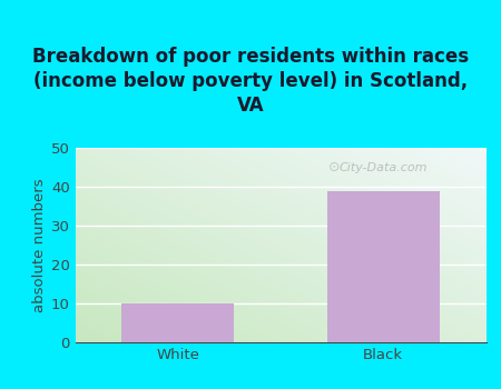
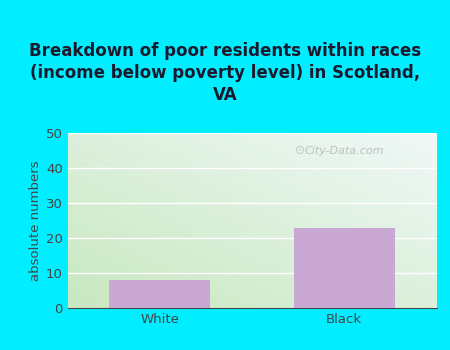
White: 10 -> 8
Black: 39 -> 23
